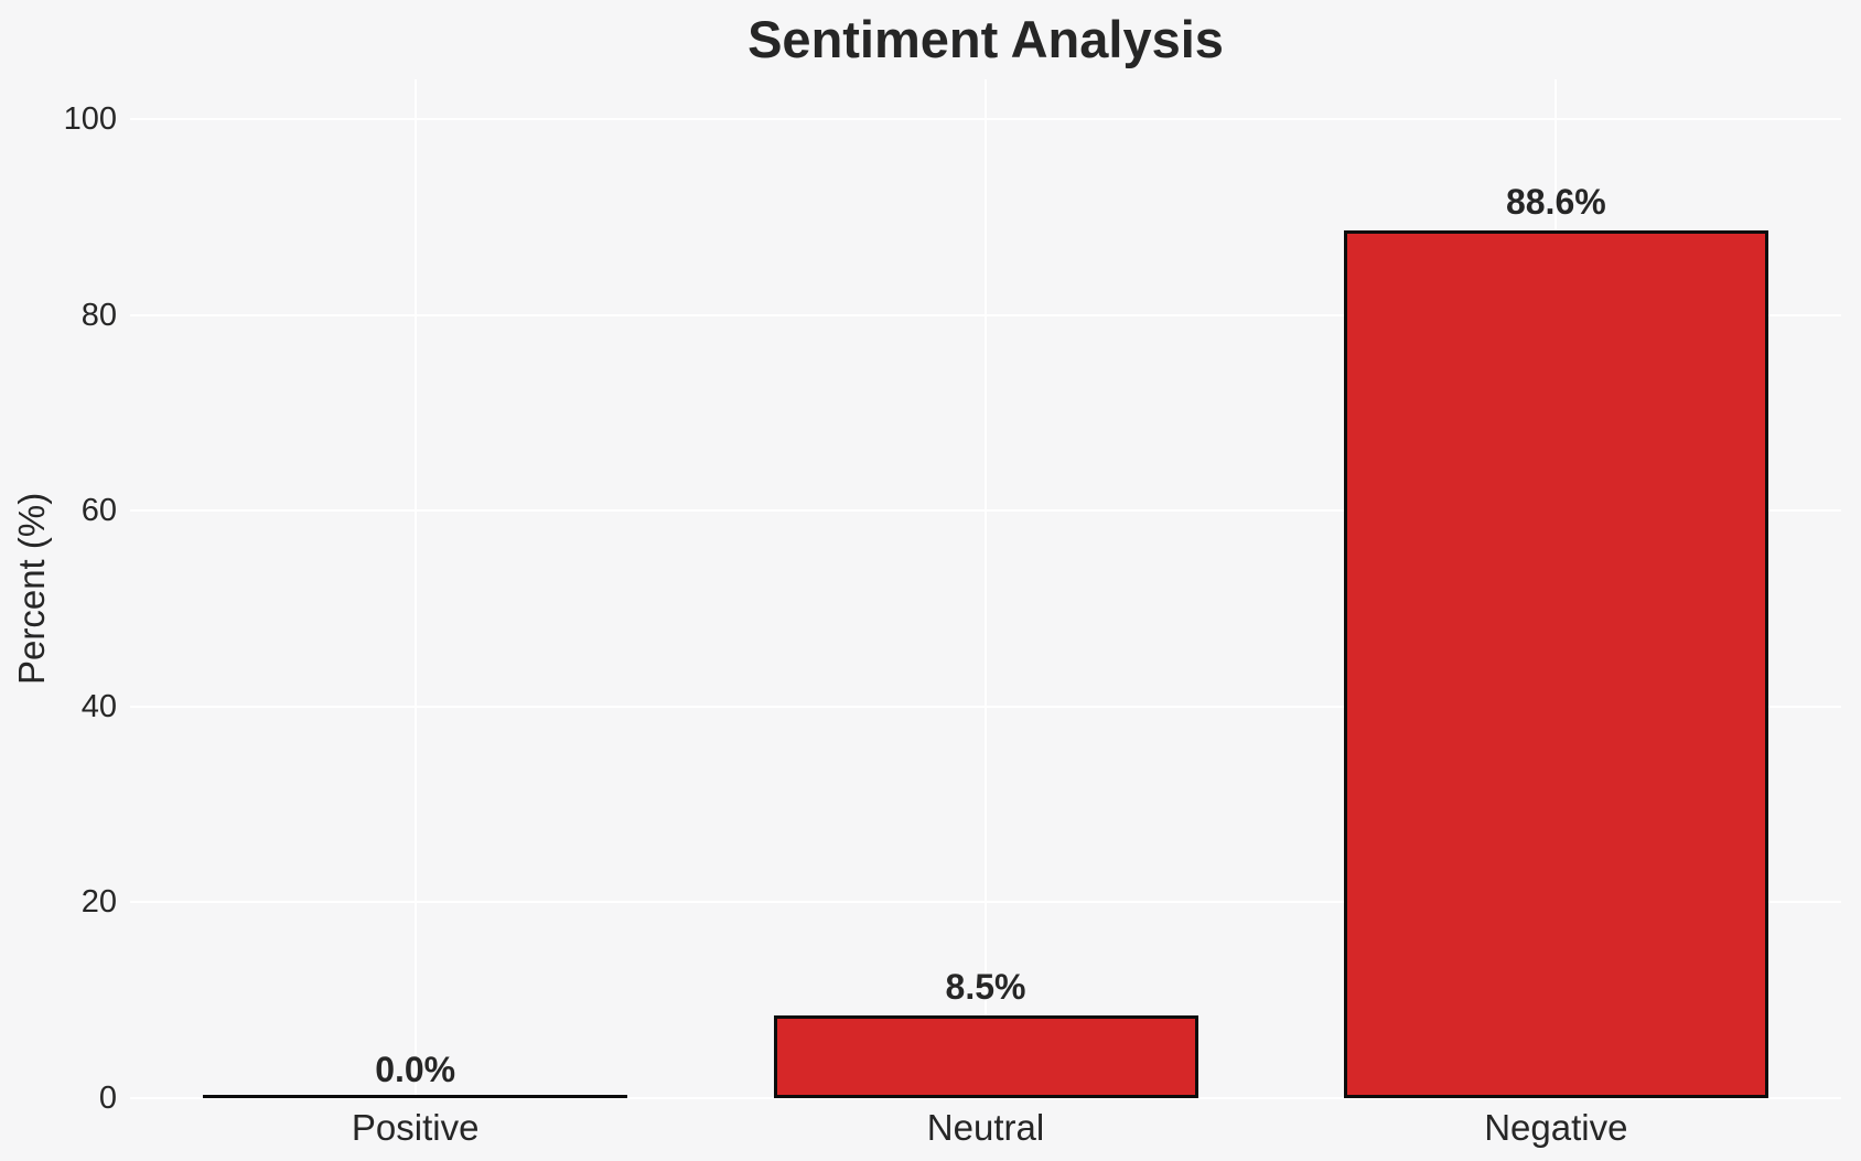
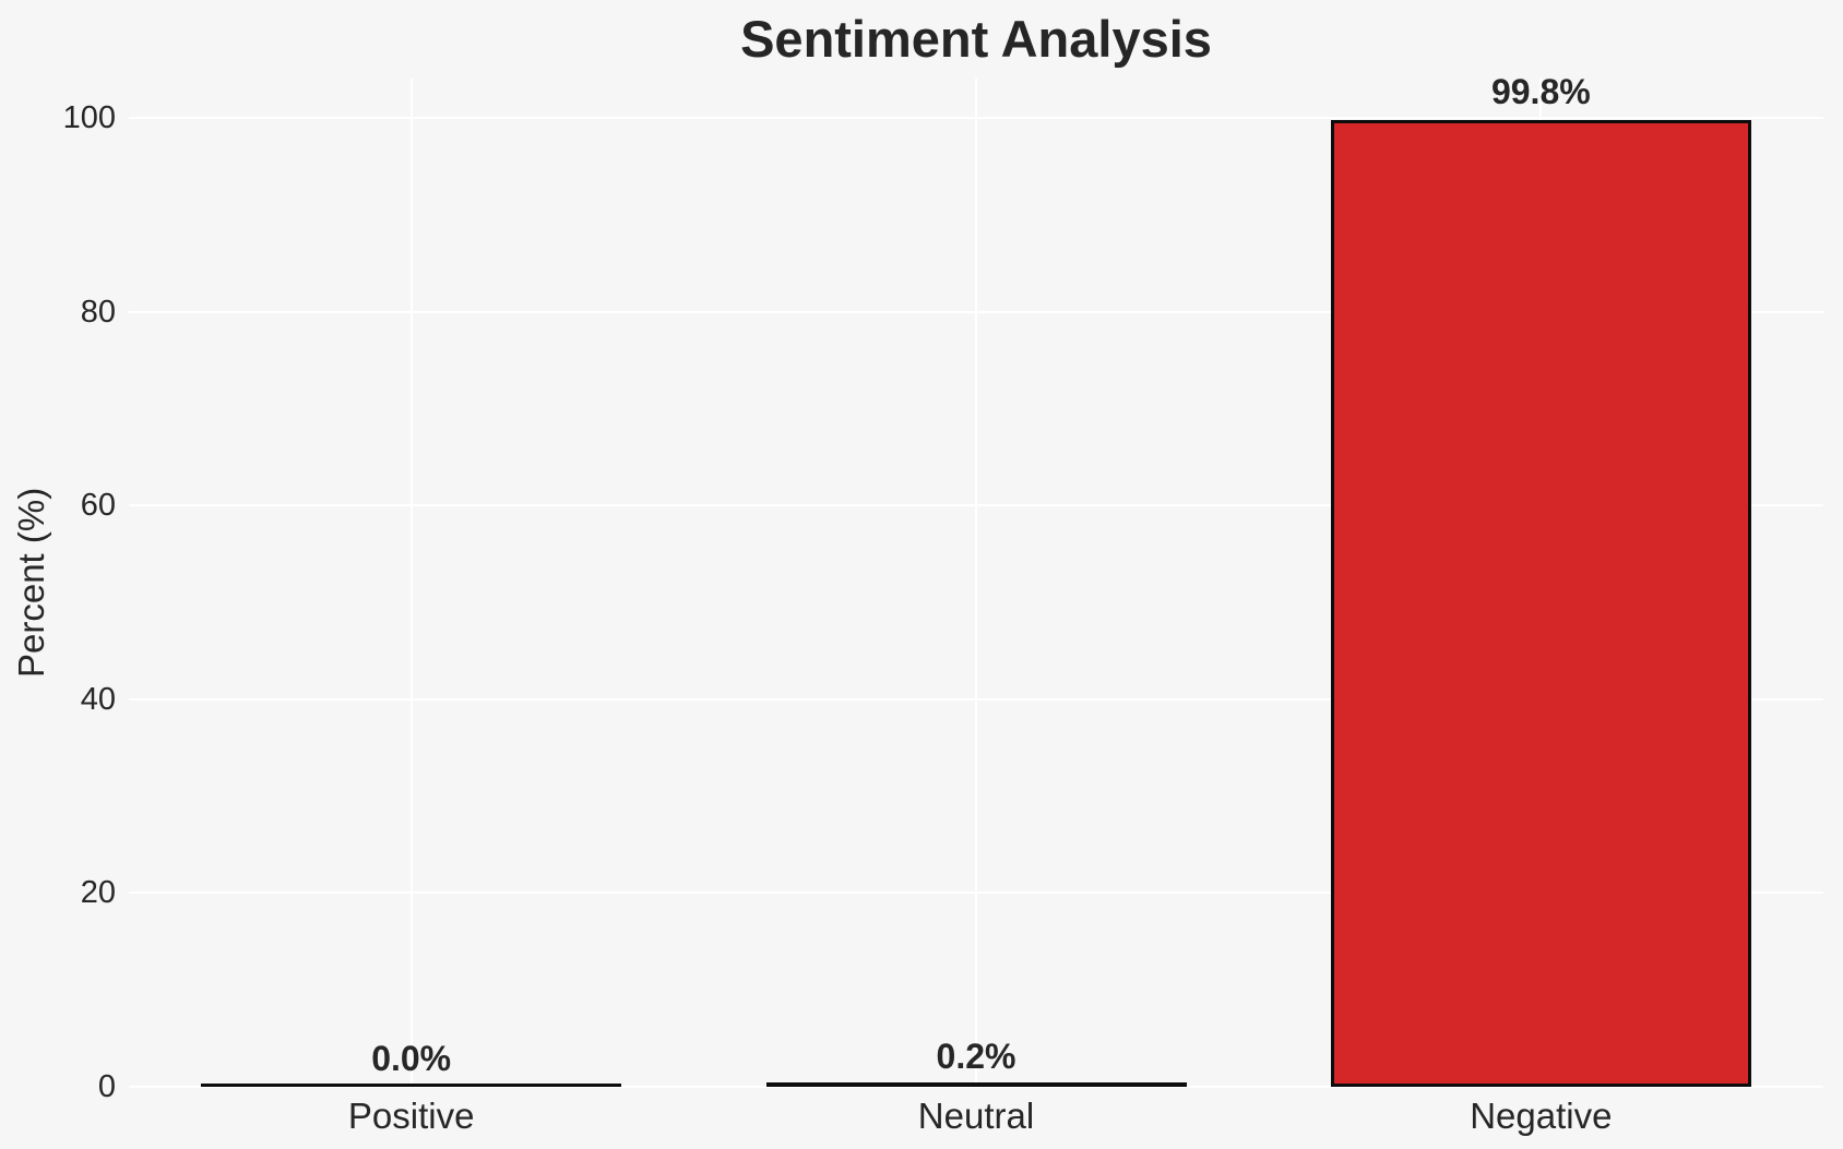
Neutral: 8.5% -> 0.2%
Negative: 88.6% -> 99.8%
